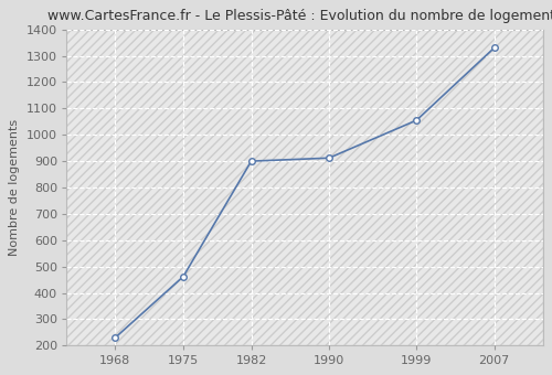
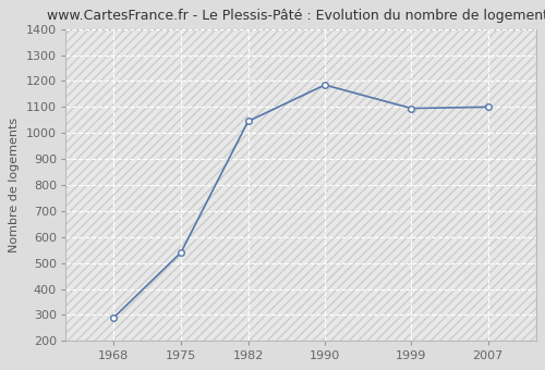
1968: 230 -> 290
1975: 462 -> 540
1982: 900 -> 1045
1990: 912 -> 1185
1999: 1055 -> 1095
2007: 1330 -> 1100
